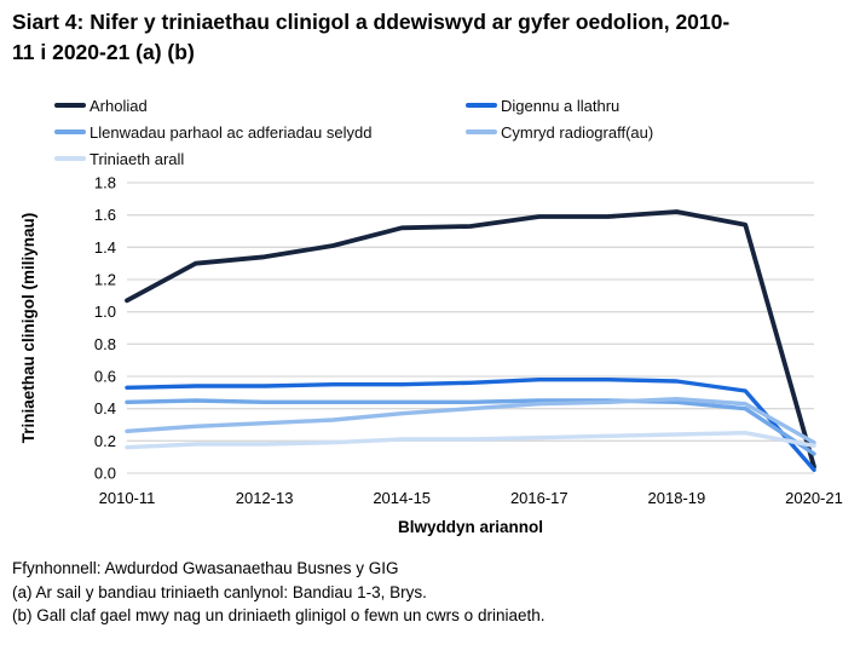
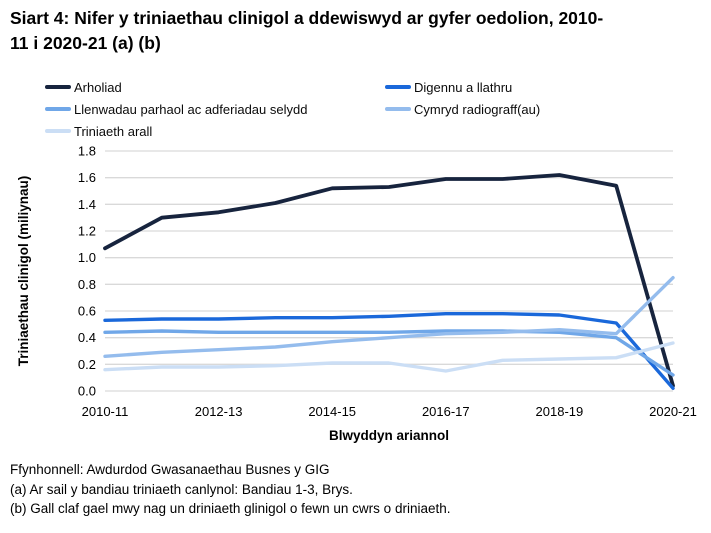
Triniaeth arall/2016-17: 0.22 -> 0.15
Cymryd radiograff(au)/2020-21: 0.19 -> 0.85
Triniaeth arall/2020-21: 0.17 -> 0.36
